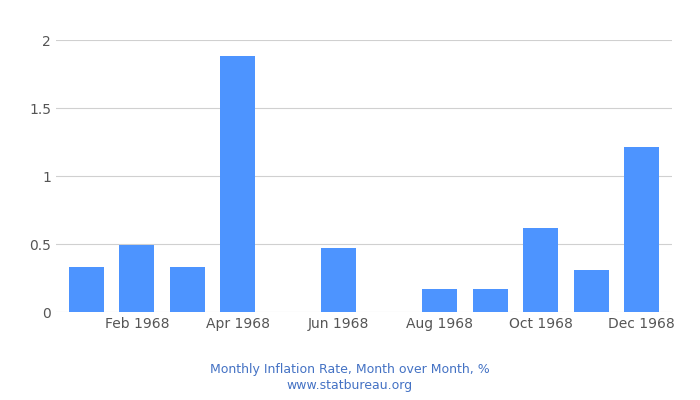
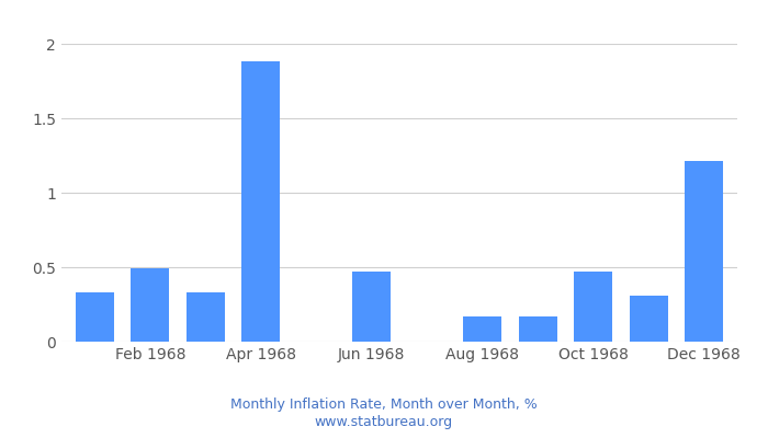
Oct 1968: 0.62 -> 0.47
